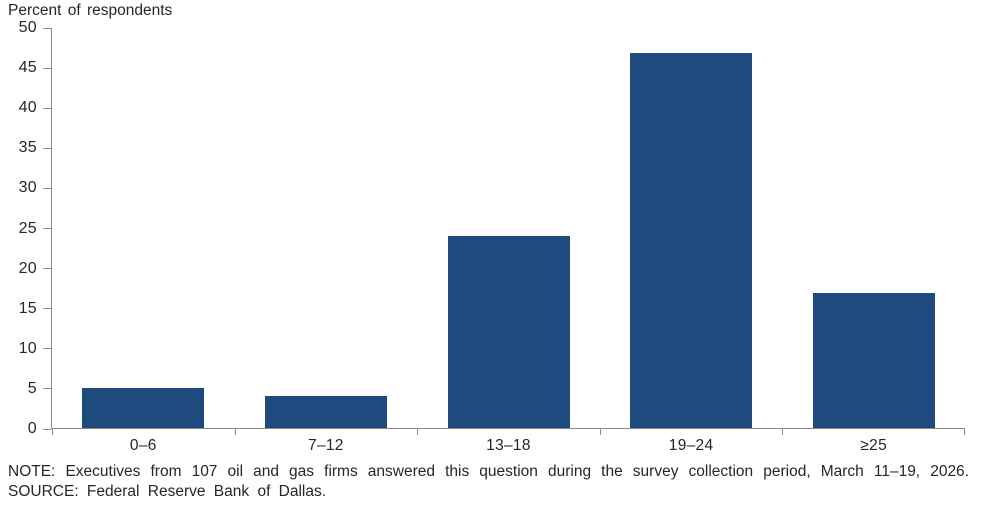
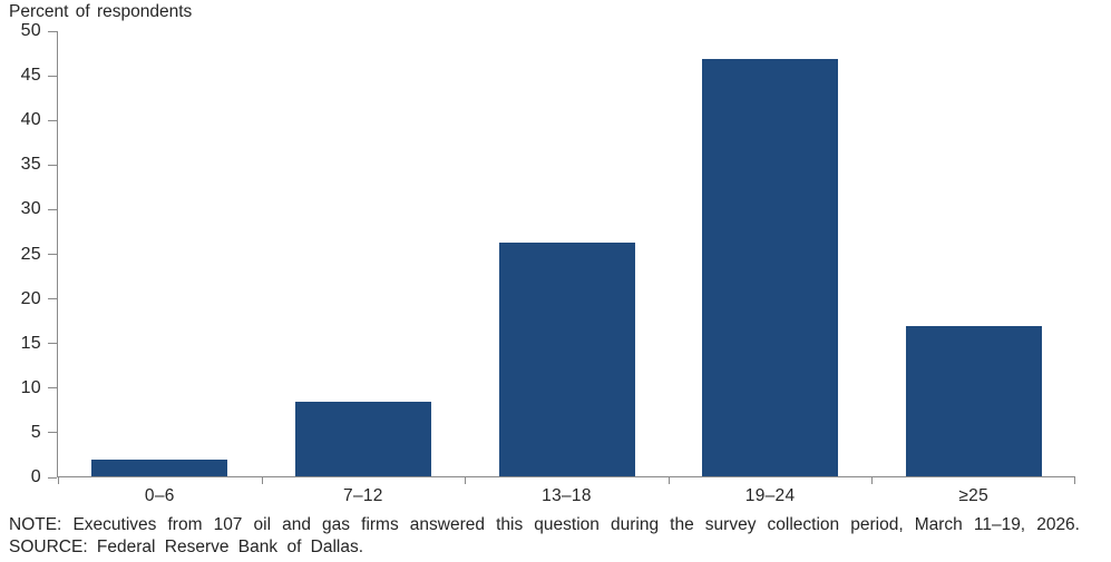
0–6: 5 -> 2
7–12: 4 -> 8
13–18: 24 -> 26
